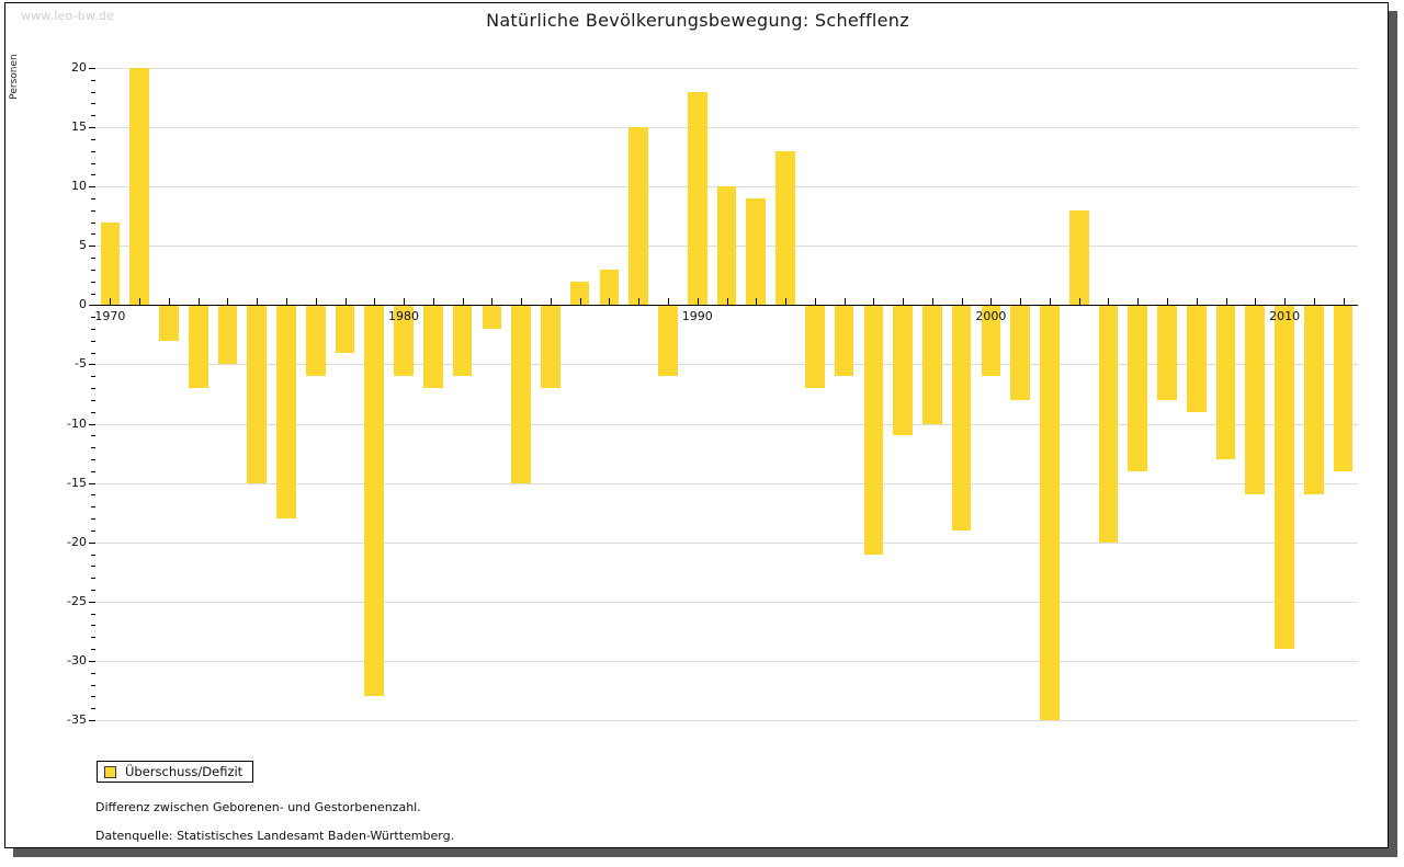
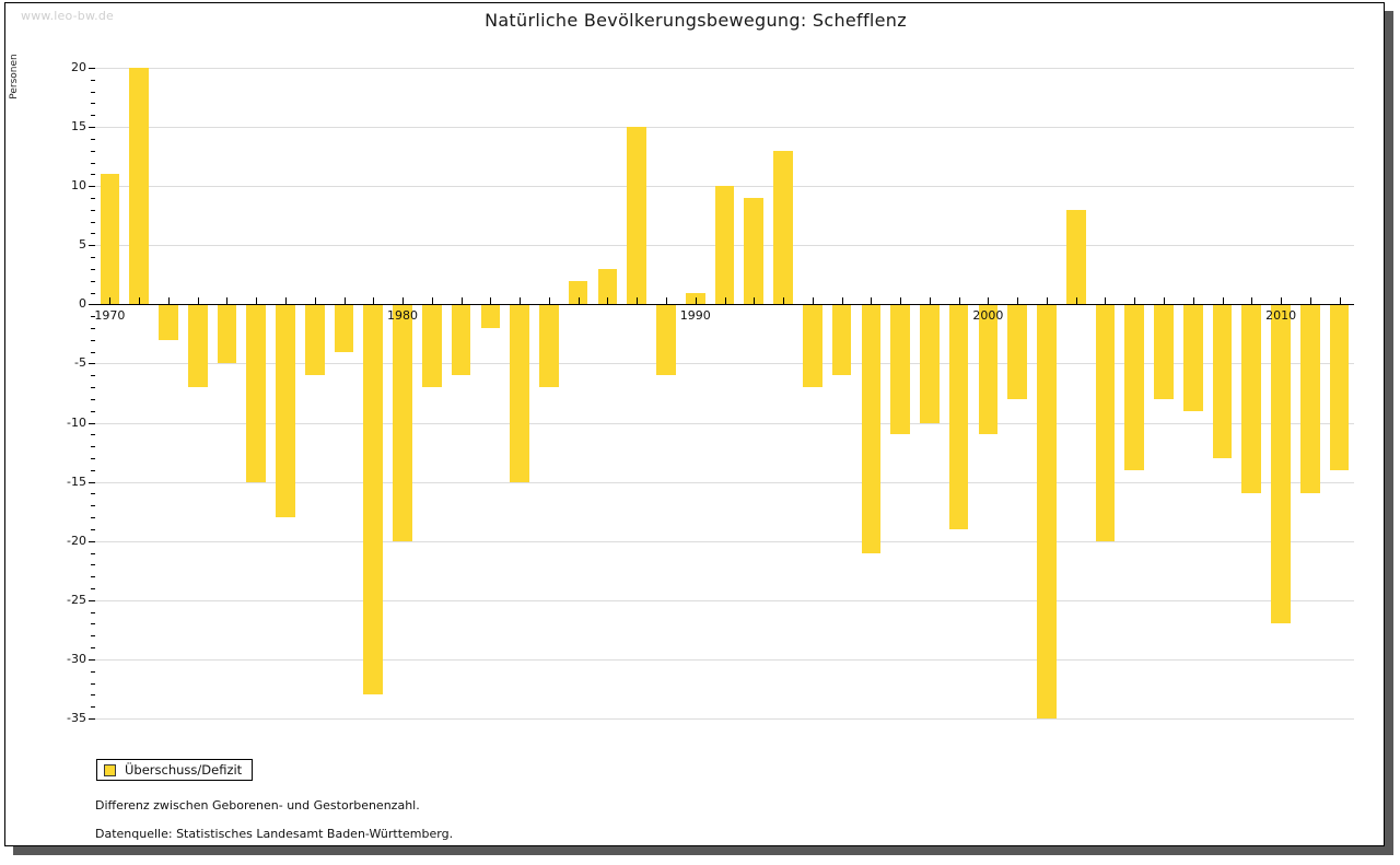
1970: 7 -> 11
1980: -6 -> -20
1990: 18 -> 1
2000: -6 -> -11
2010: -29 -> -27
